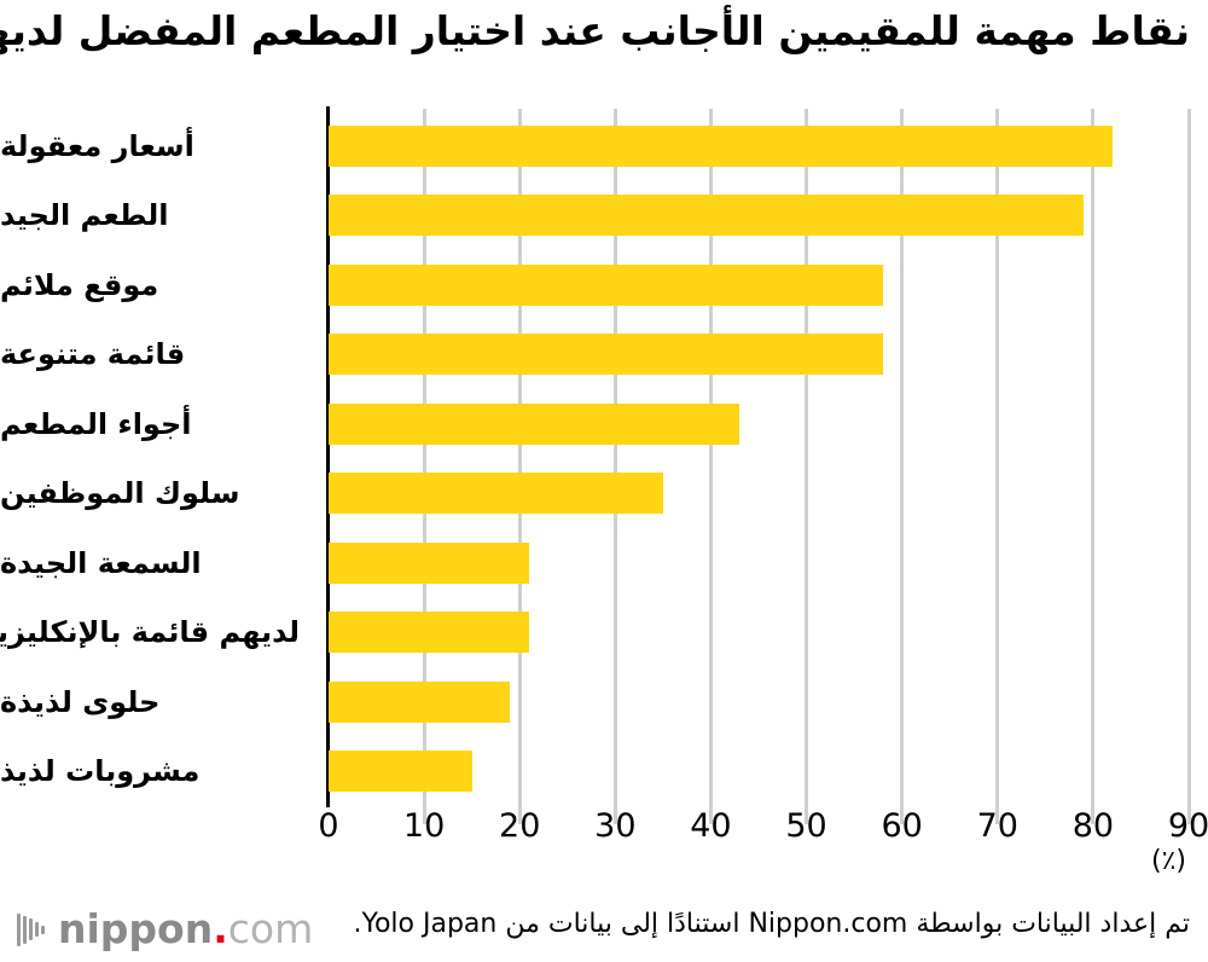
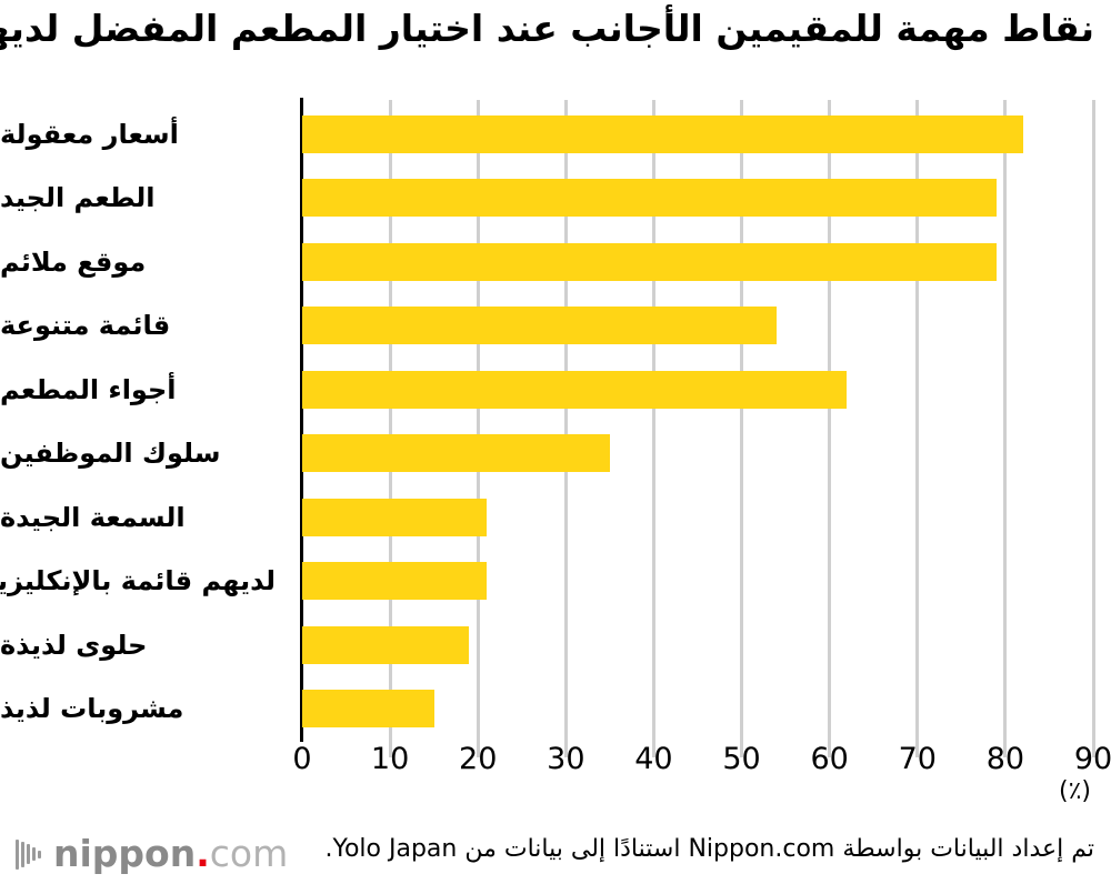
موقع ملائم: 58 -> 79
قائمة متنوعة: 58 -> 54
أجواء المطعم: 43 -> 62
